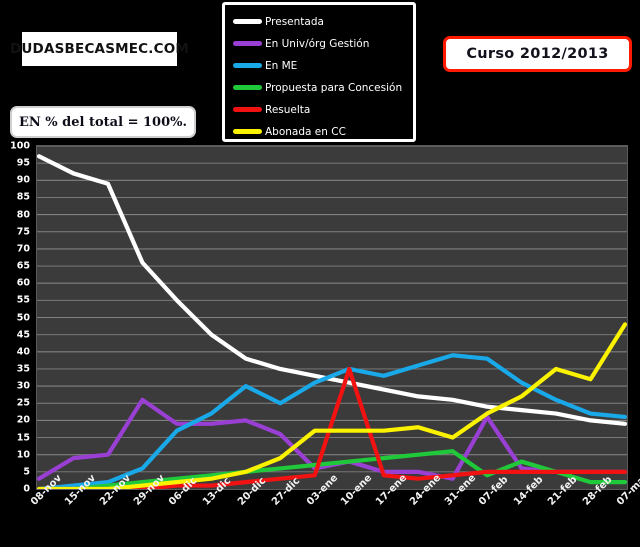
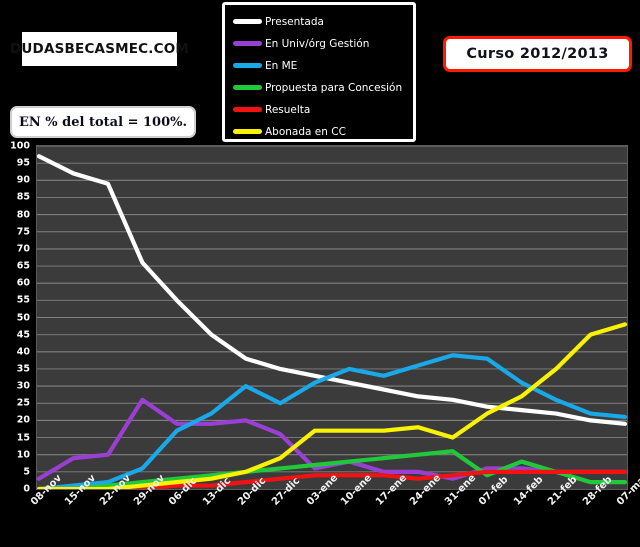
Resuelta/10-ene: 35 -> 4
En Univ/órg Gestión/07-feb: 21 -> 6
Abonada en CC/28-feb: 32 -> 45
